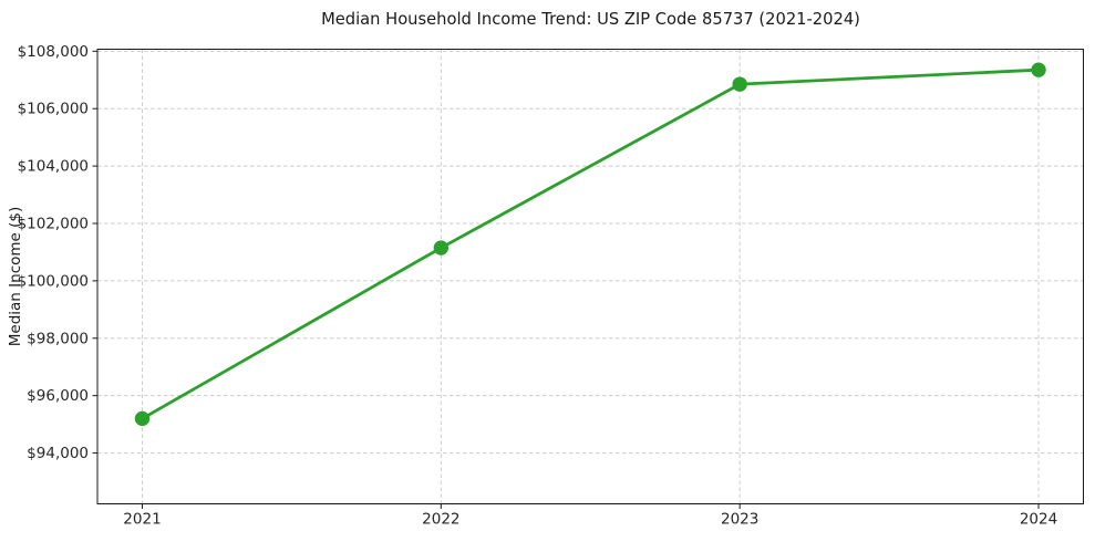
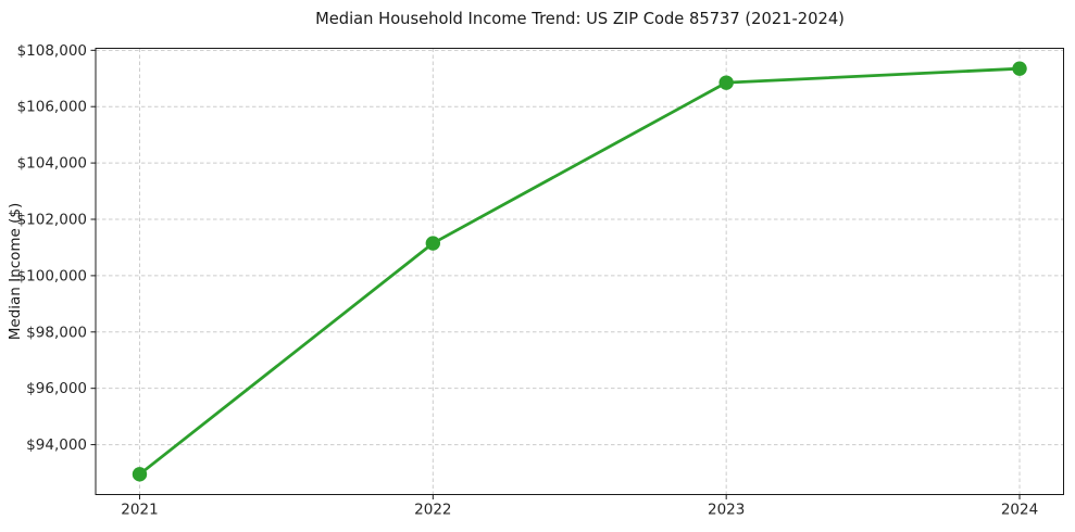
2021: $95200 -> $93000
